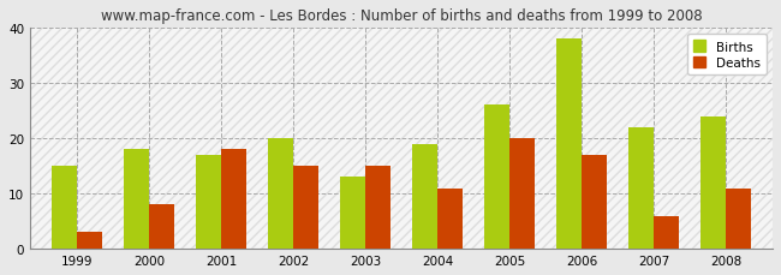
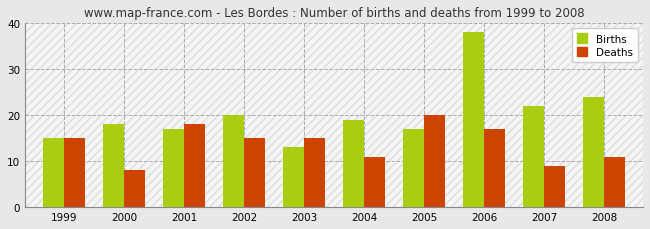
Deaths/1999: 3 -> 15
Births/2005: 26 -> 17
Deaths/2007: 6 -> 9
